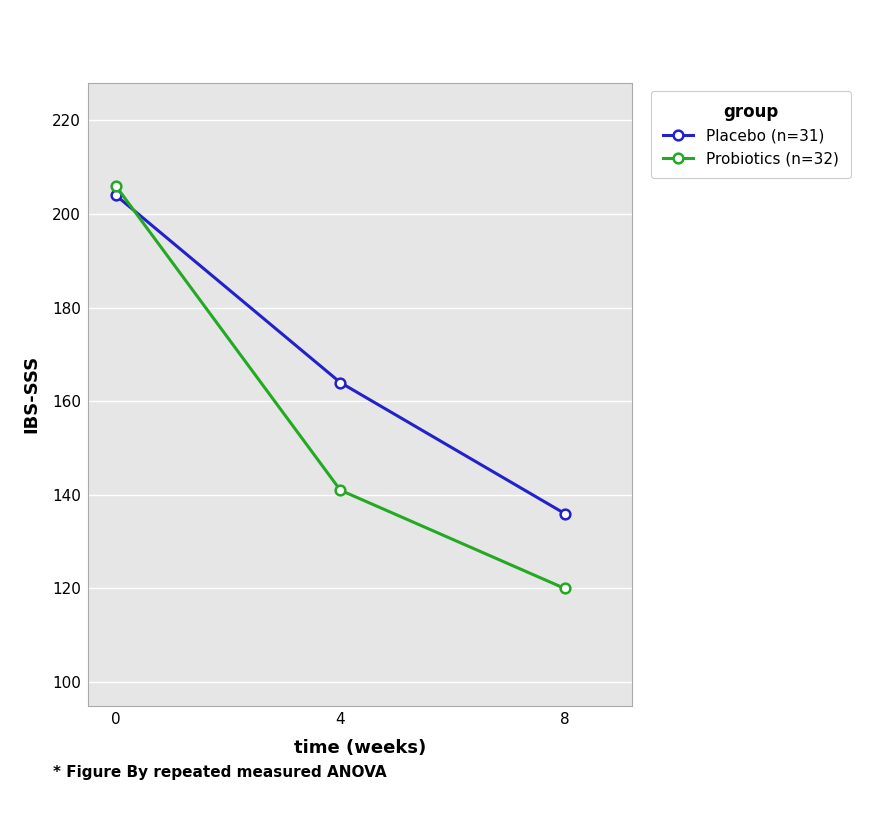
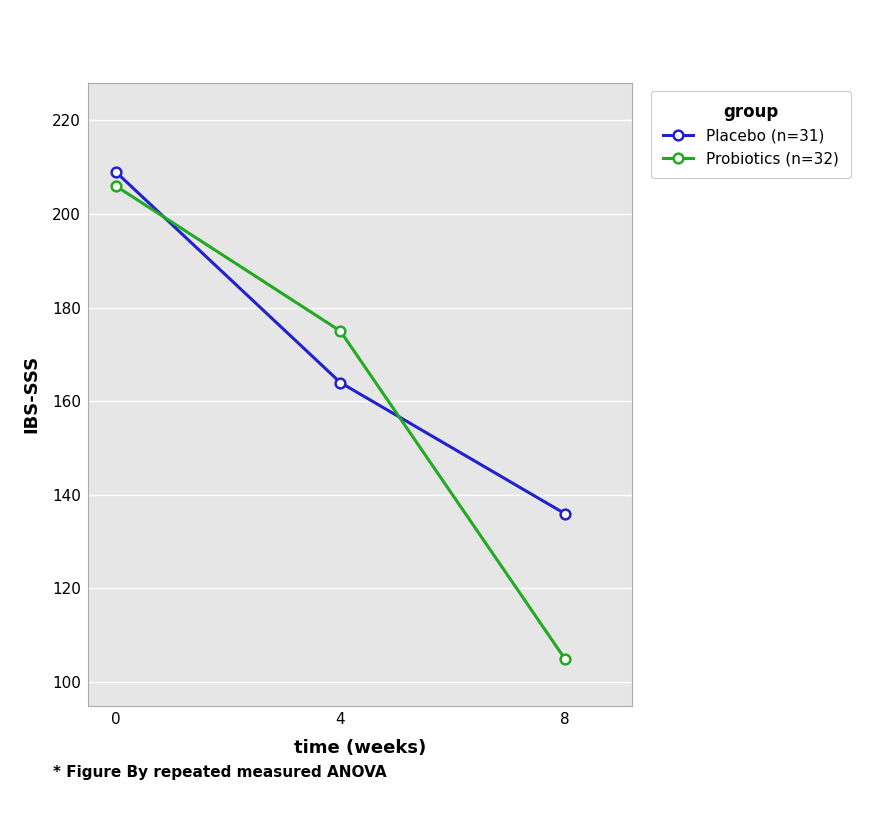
Placebo (n=31)/0: 204 -> 209
Probiotics (n=32)/4: 141 -> 175
Probiotics (n=32)/8: 120 -> 105
